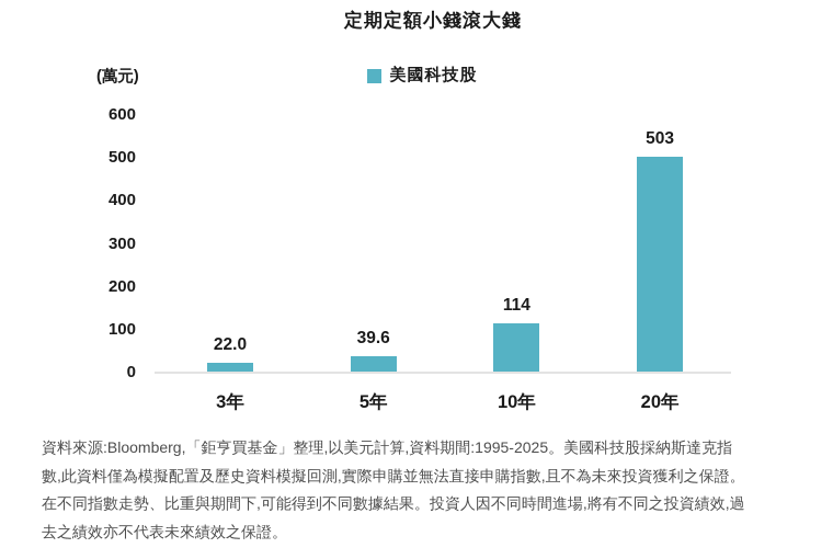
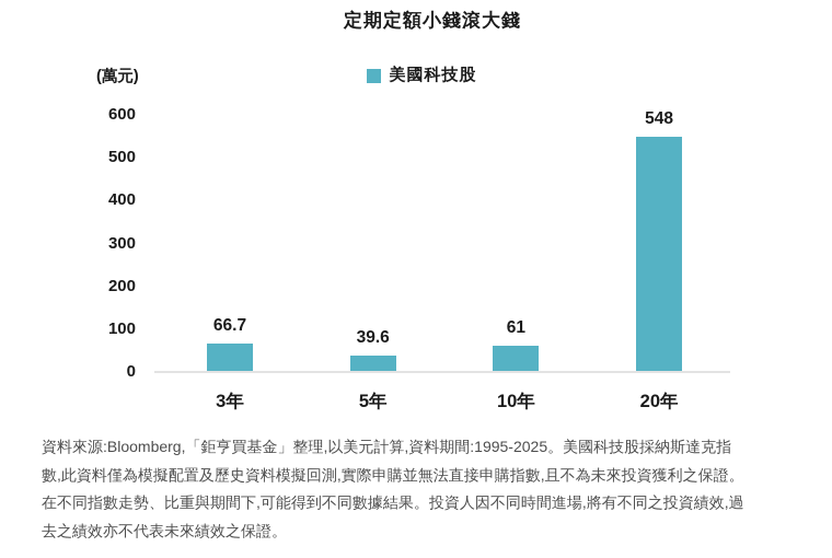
3年: 22.0 -> 66.7
10年: 114 -> 61
20年: 503 -> 548
